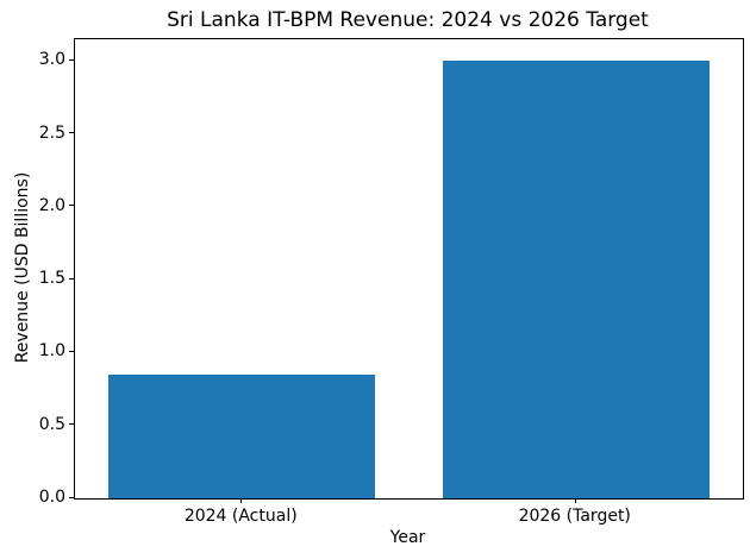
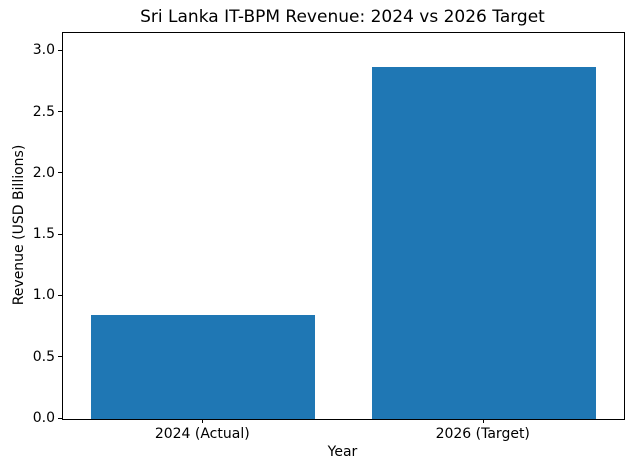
2026 (Target): 3.00 -> 2.87
